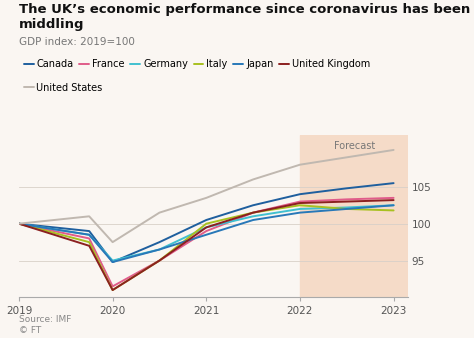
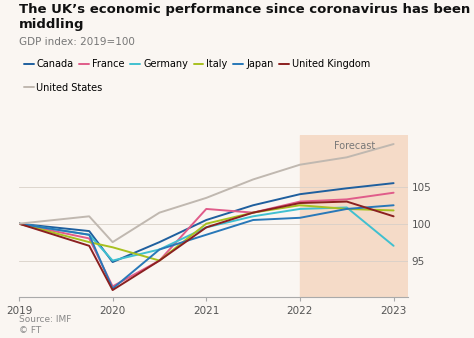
Italy/2020: 91.0 -> 96.8
Japan/2020: 94.8 -> 91.2
France/2021: 99.0 -> 102.0
Japan/2022: 101.5 -> 100.8
France/2023: 103.5 -> 104.2
Germany/2023: 102.5 -> 97.0
United Kingdom/2023: 103.2 -> 101.0
United States/2023: 110.0 -> 110.8
